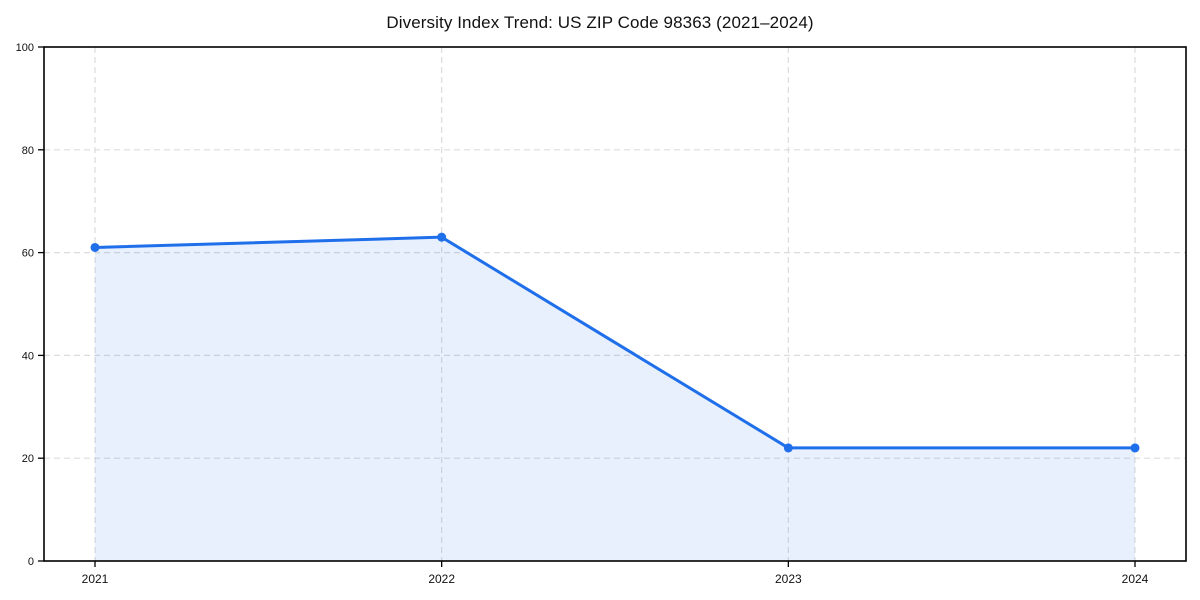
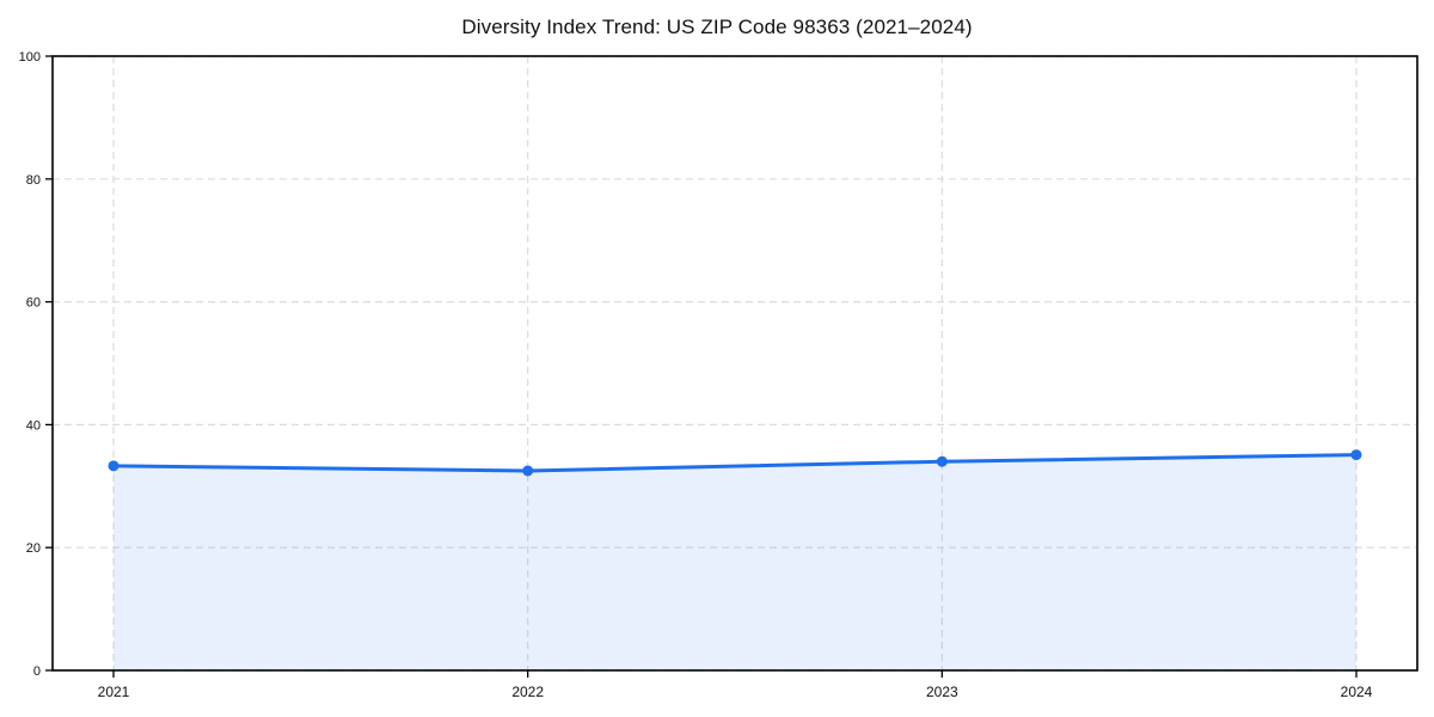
2021: 61 -> 33
2022: 63 -> 32
2023: 22 -> 34
2024: 22 -> 35
